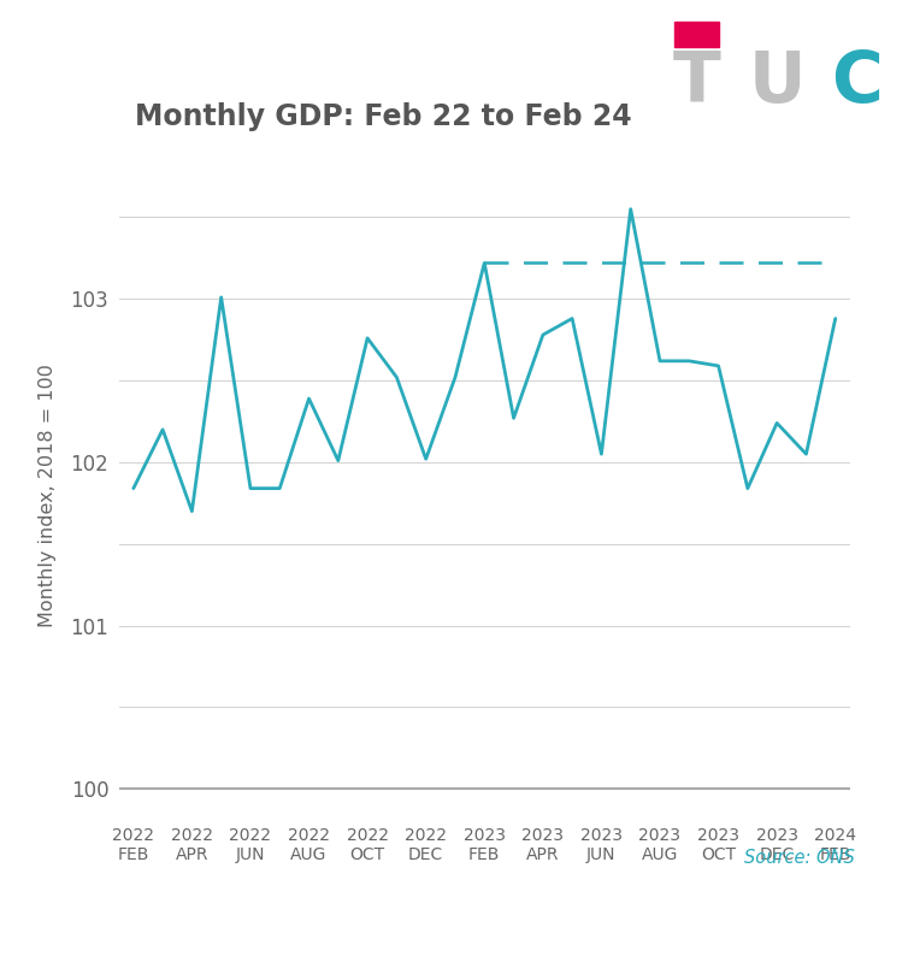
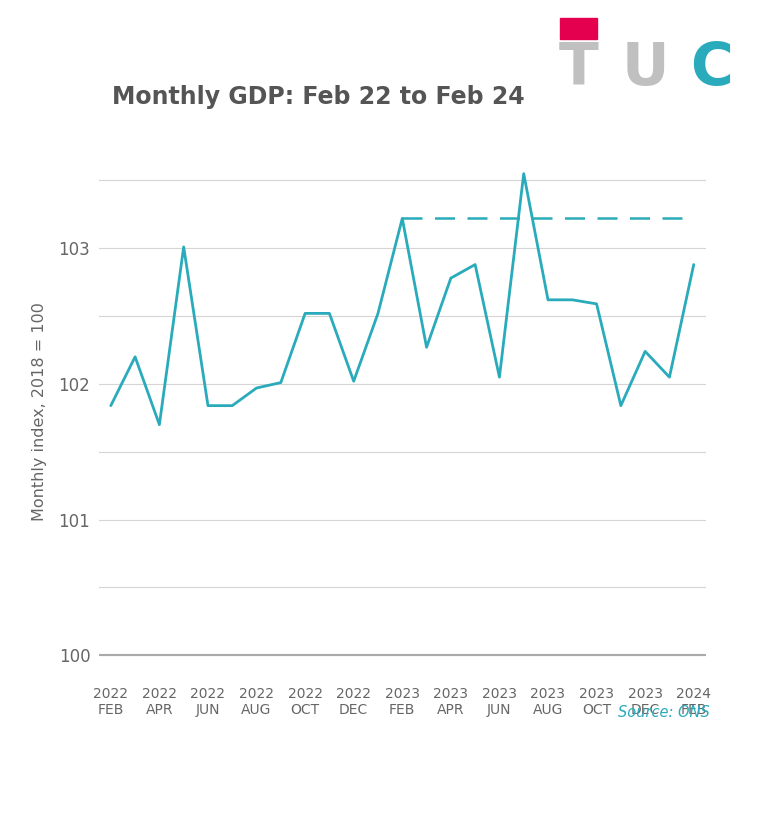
2022 AUG: 102.39 -> 101.97
2022 OCT: 102.76 -> 102.52
